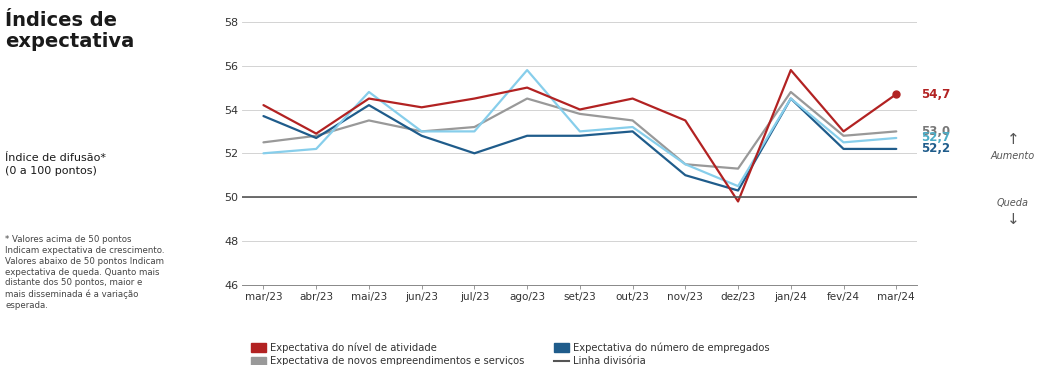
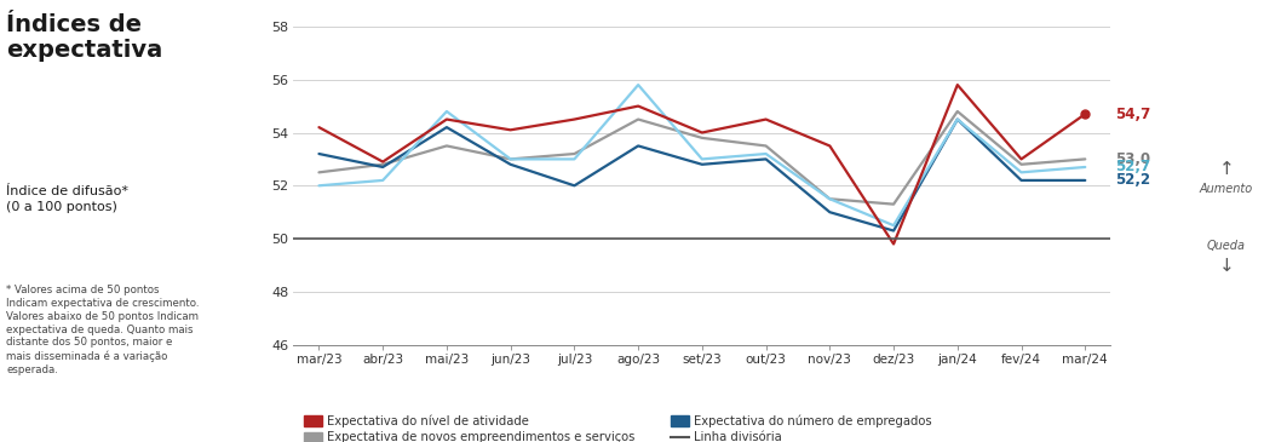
Expectativa do número de empregados/mar/23: 53.7 -> 53.2
Expectativa do número de empregados/ago/23: 52.8 -> 53.5
